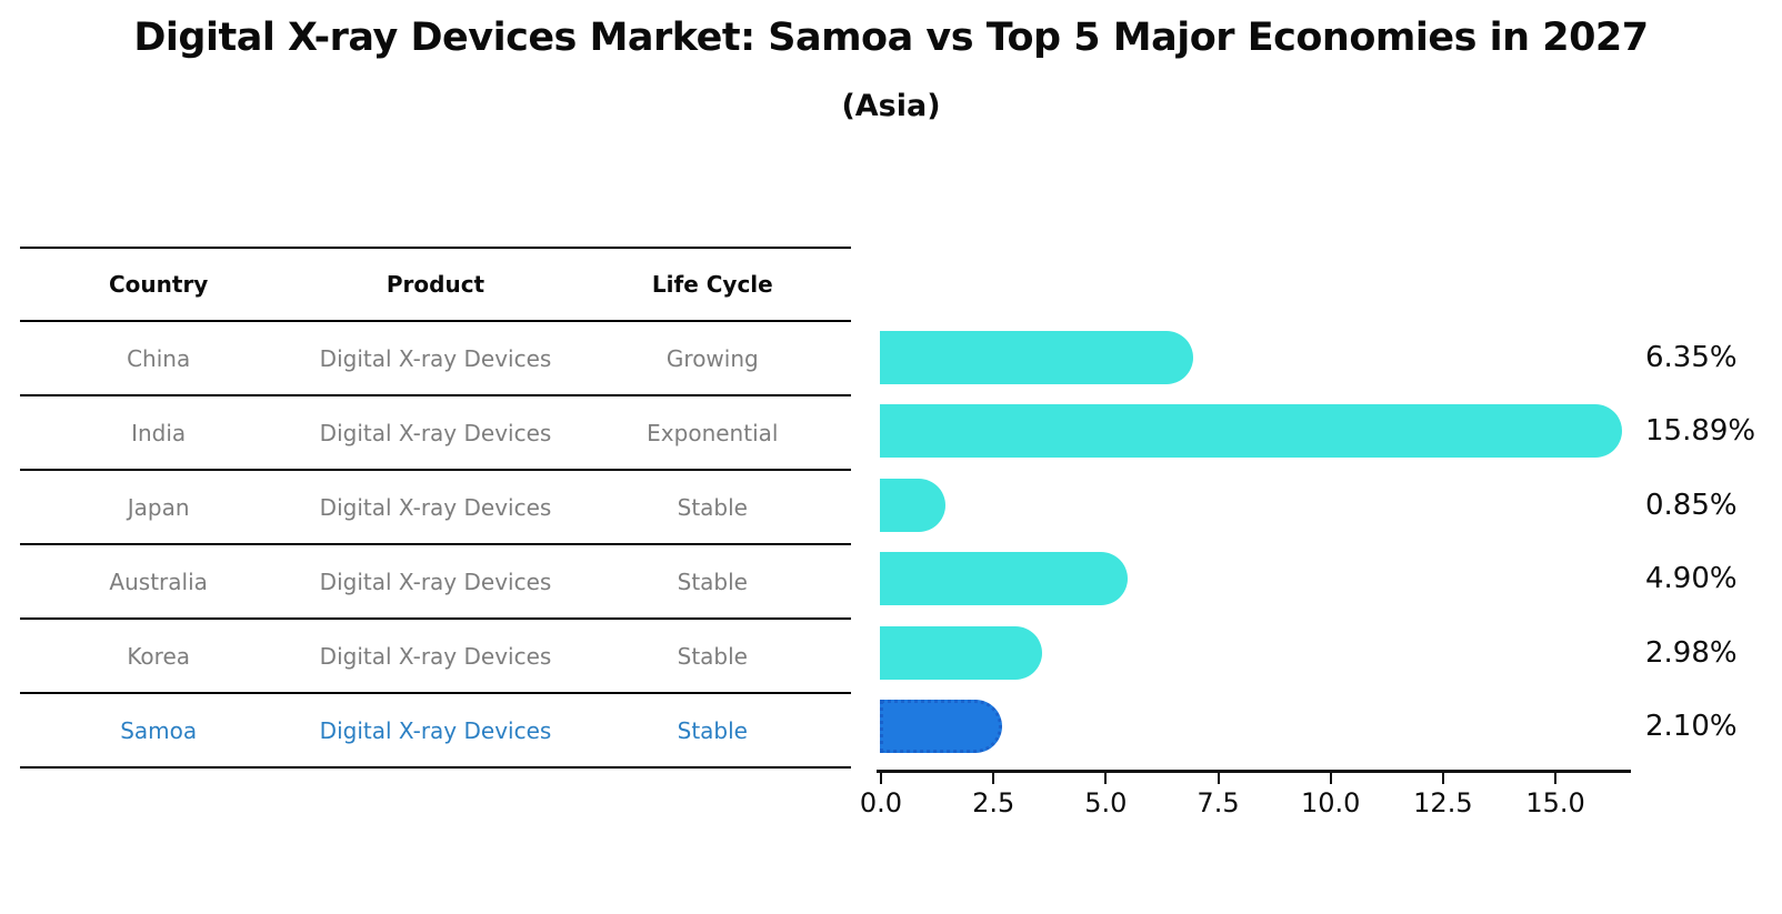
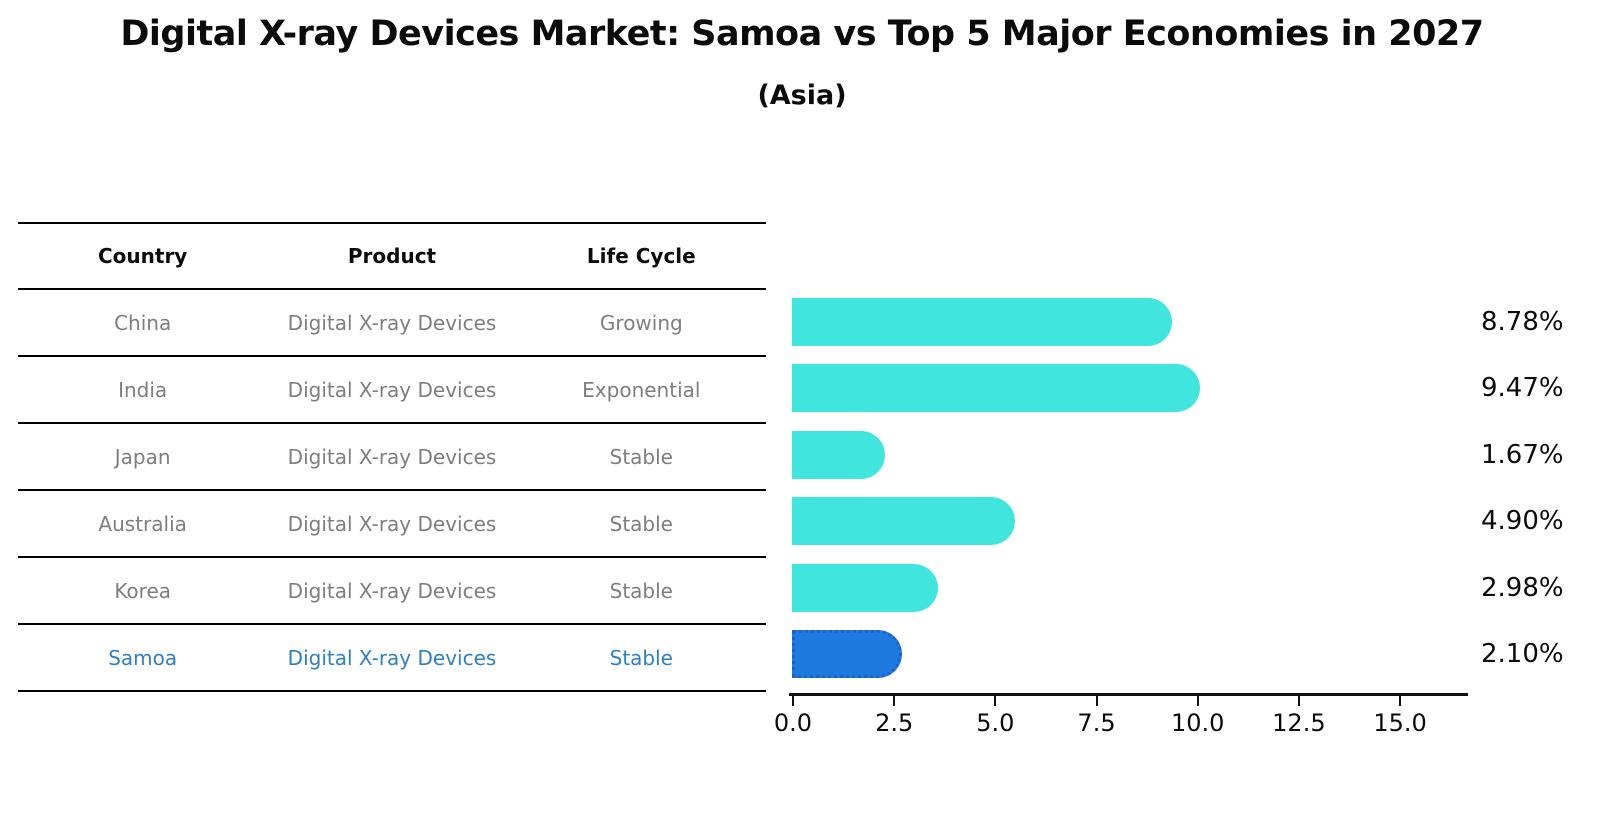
China: 6.35% -> 8.78%
India: 15.89% -> 9.47%
Japan: 0.85% -> 1.67%
